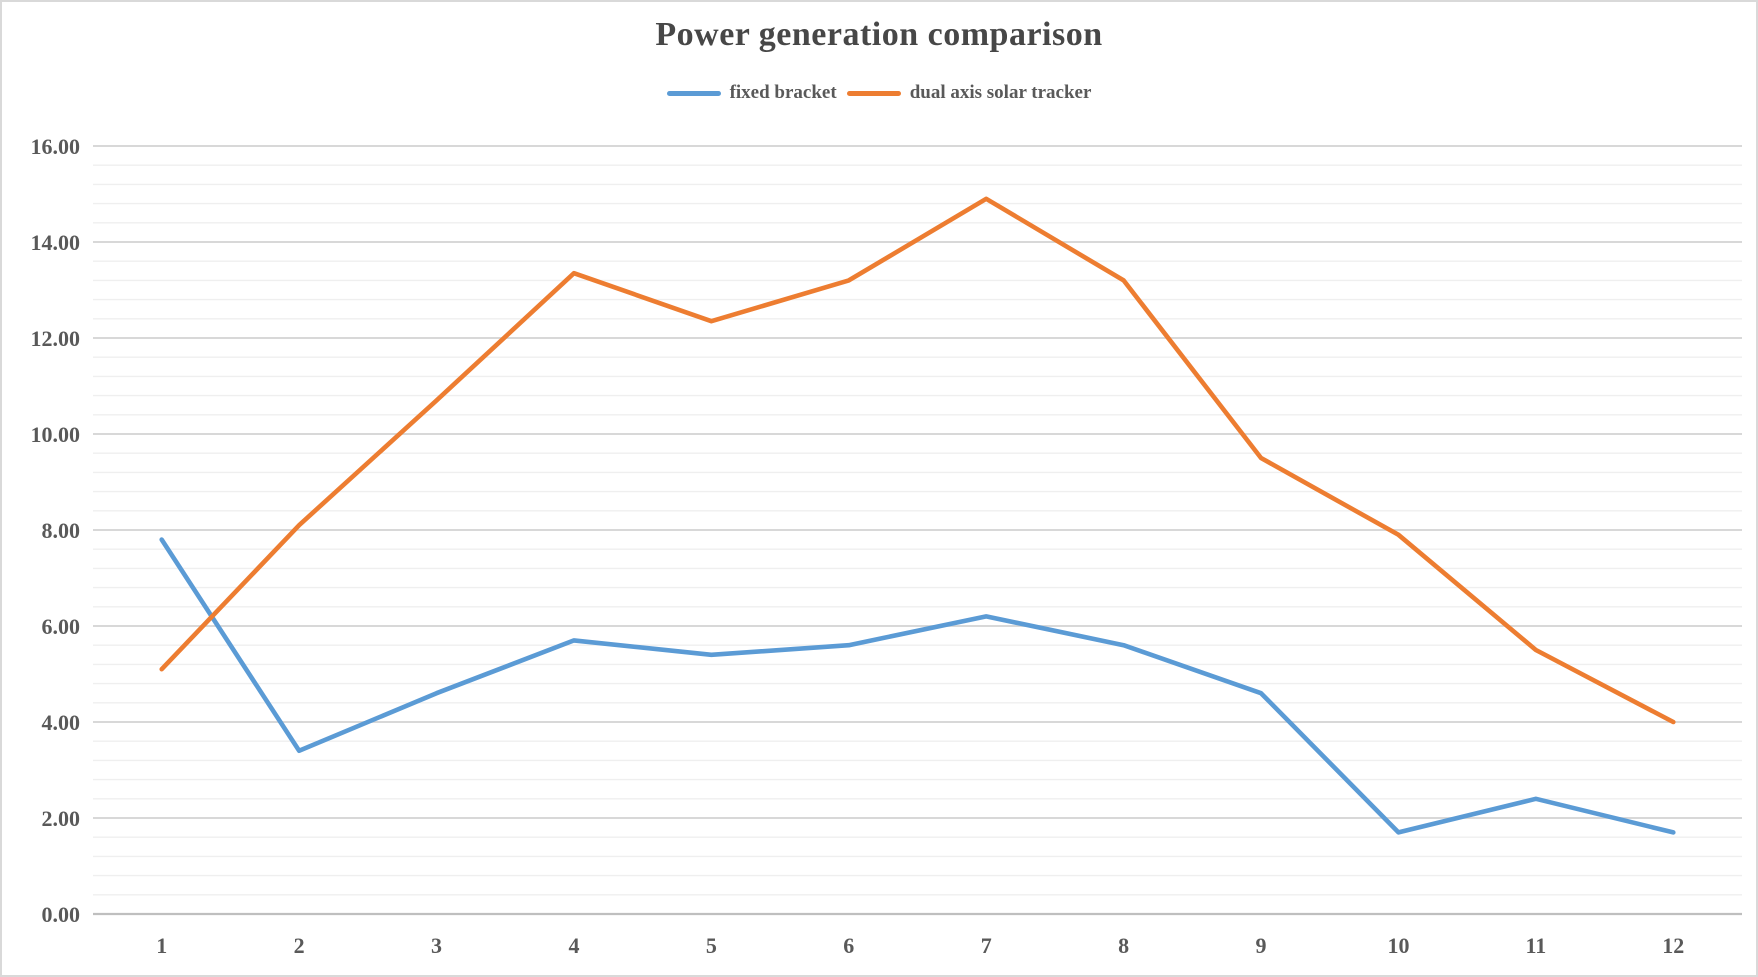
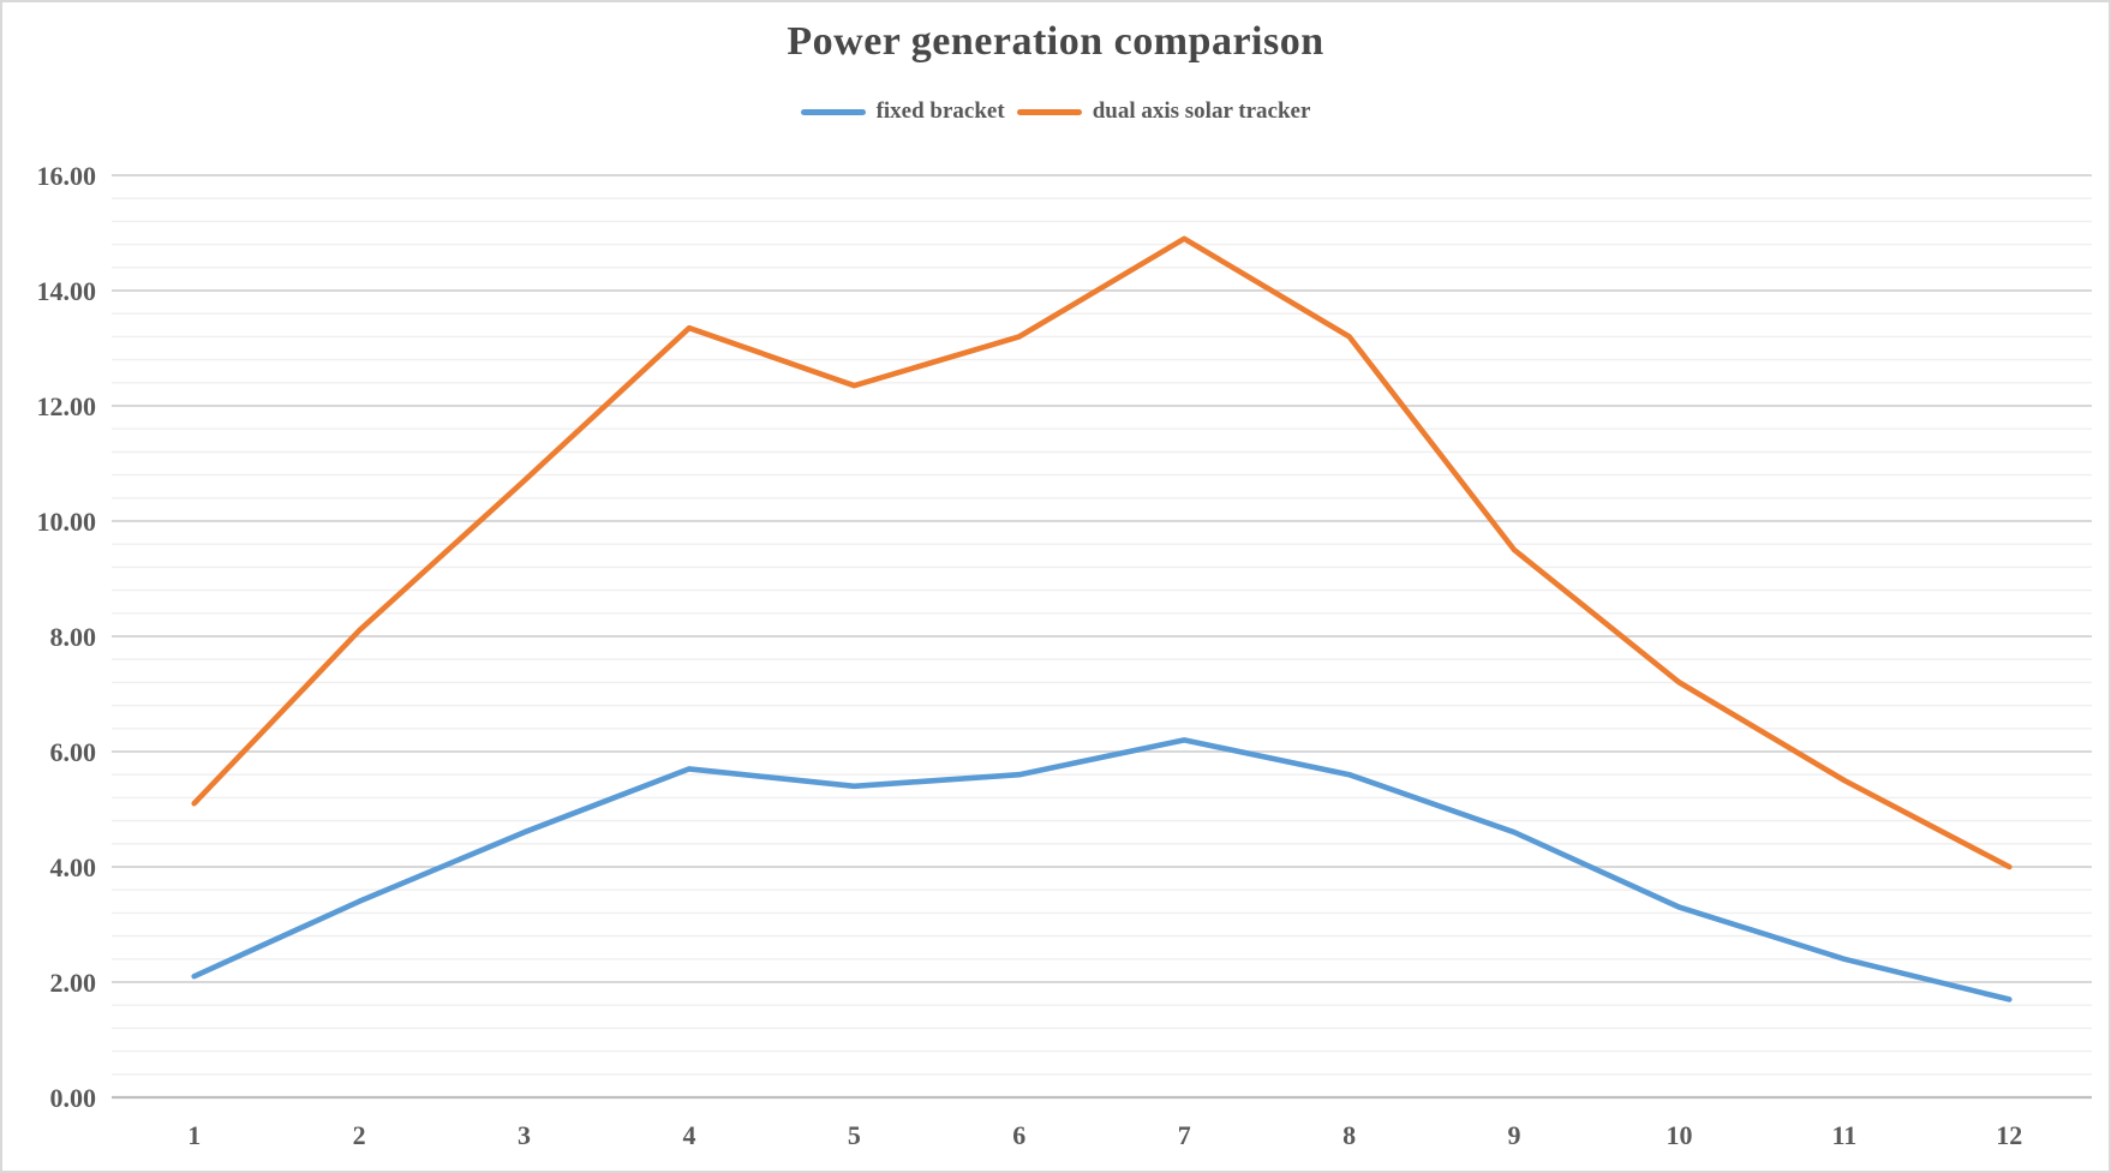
fixed bracket/1: 7.8 -> 2.1
fixed bracket/10: 1.7 -> 3.3
dual axis solar tracker/10: 7.9 -> 7.2
